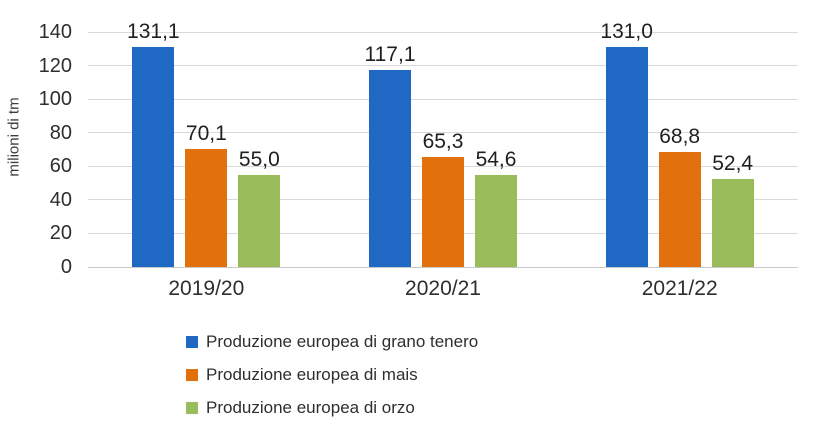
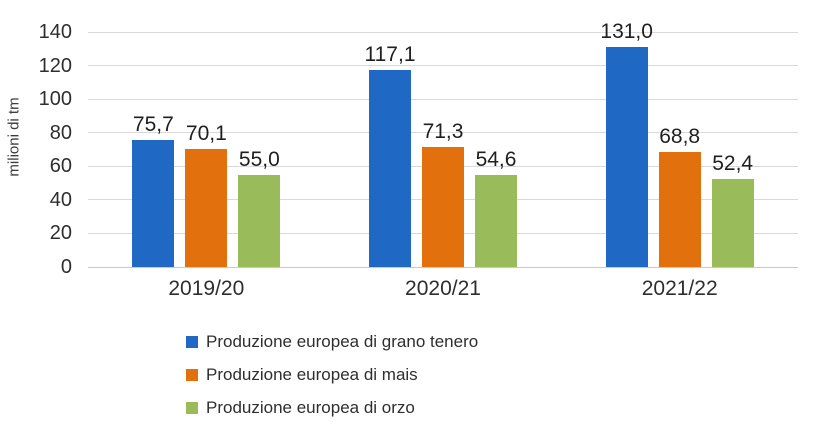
Produzione europea di grano tenero/2019/20: 131,1 -> 75,7
Produzione europea di mais/2020/21: 65,3 -> 71,3
